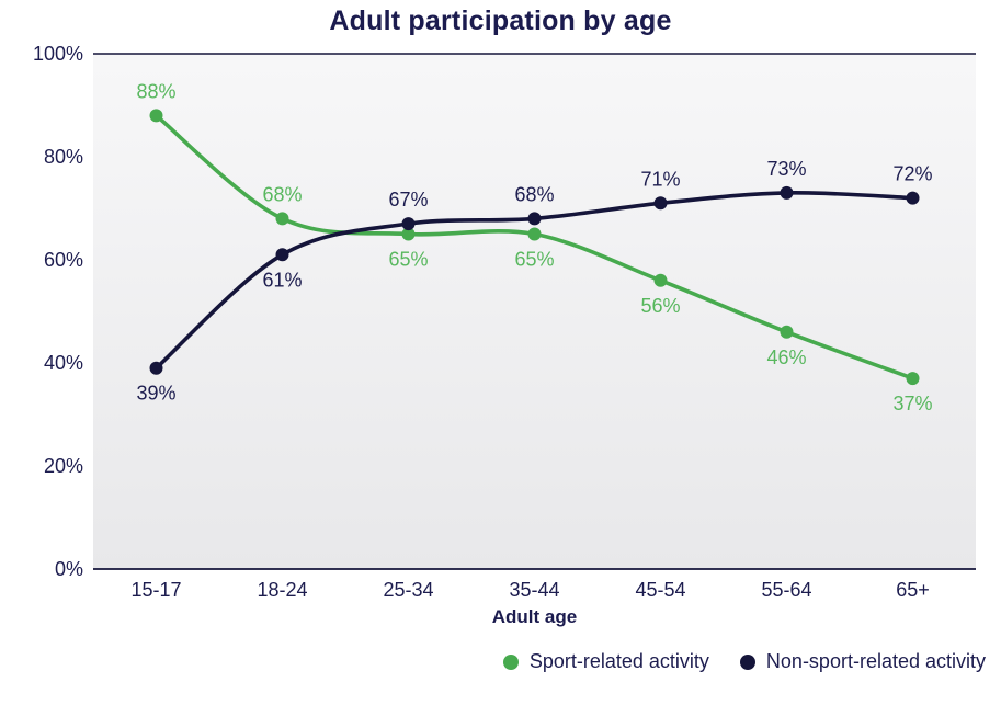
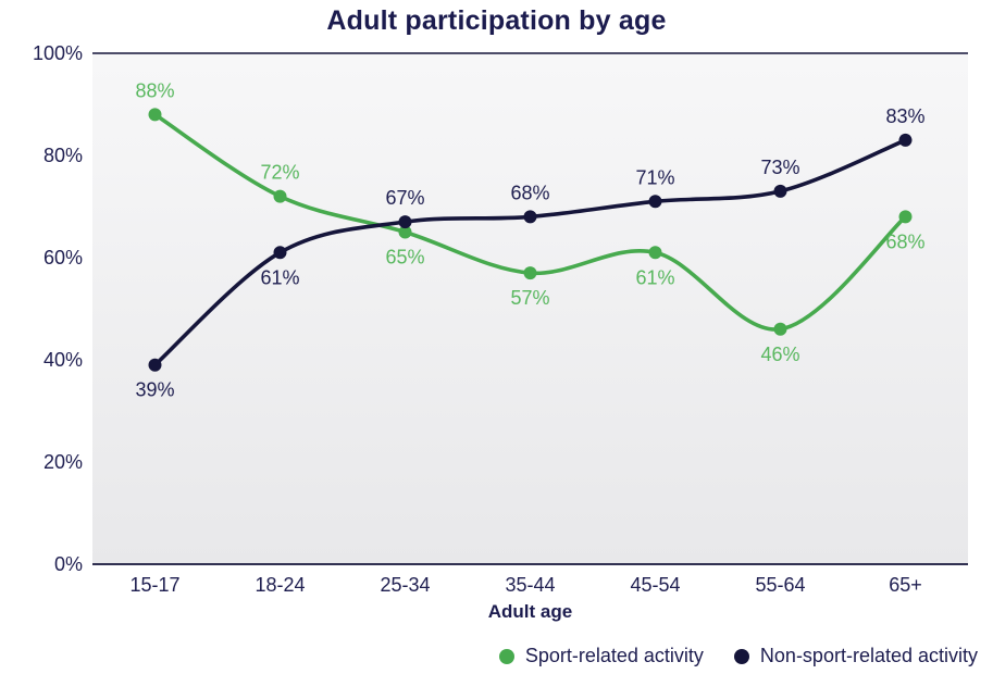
Sport-related activity/18-24: 68% -> 72%
Sport-related activity/35-44: 65% -> 57%
Sport-related activity/45-54: 56% -> 61%
Sport-related activity/65+: 37% -> 68%
Non-sport-related activity/65+: 72% -> 83%
